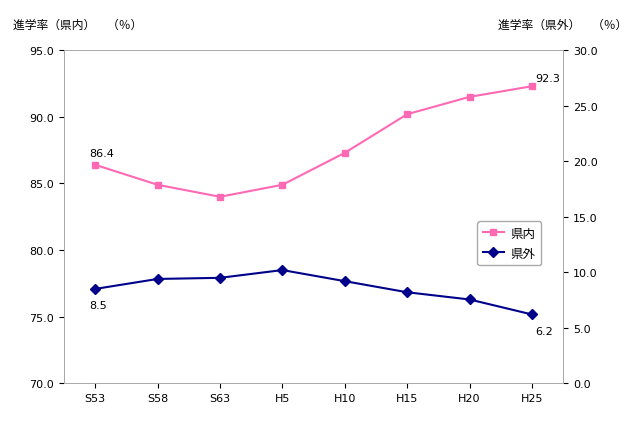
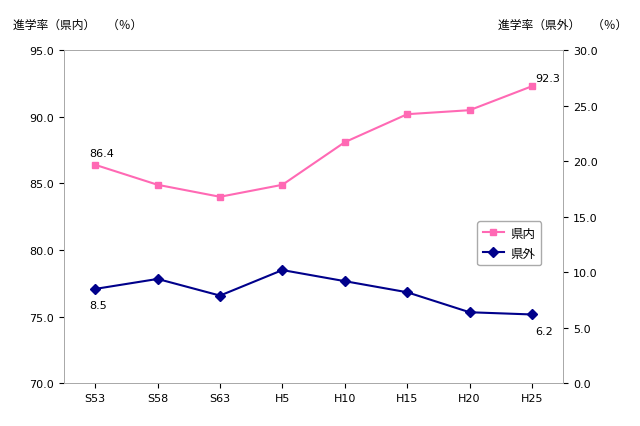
県外/S63: 9.5 -> 7.9
県内/H10: 87.3 -> 88.1
県内/H20: 91.5 -> 90.5
県外/H20: 7.5 -> 6.4
